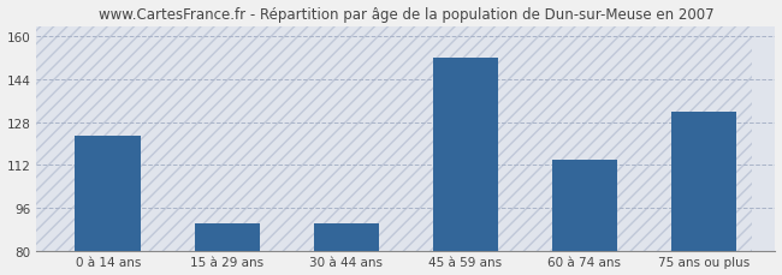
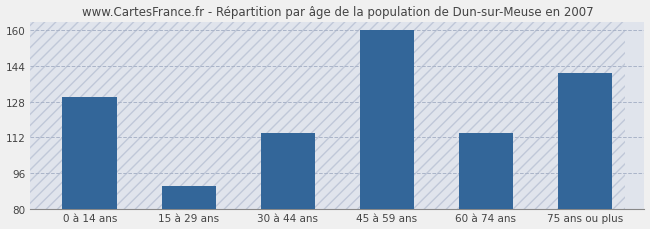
0 à 14 ans: 123 -> 130
30 à 44 ans: 90 -> 114
45 à 59 ans: 152 -> 160
75 ans ou plus: 132 -> 141
